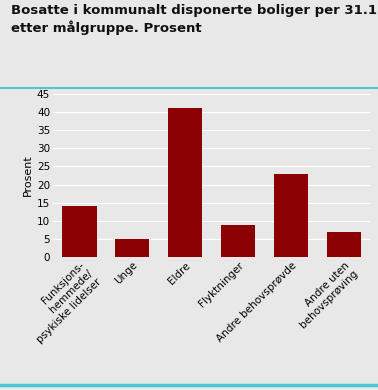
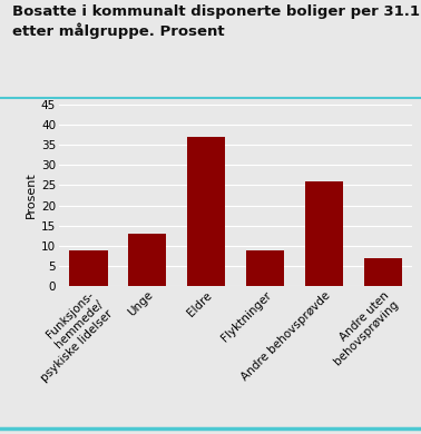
Funksjons- hemmede/ psykiske lidelser: 14 -> 9
Unge: 5 -> 13
Eldre: 41 -> 37
Andre behovsprøvde: 23 -> 26
